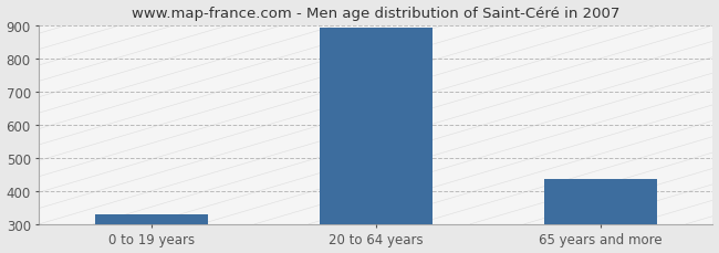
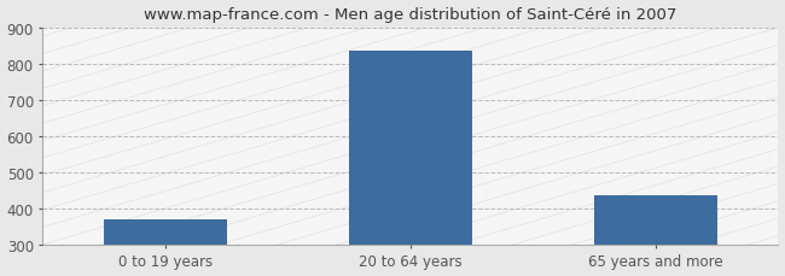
0 to 19 years: 330 -> 370
20 to 64 years: 893 -> 835
